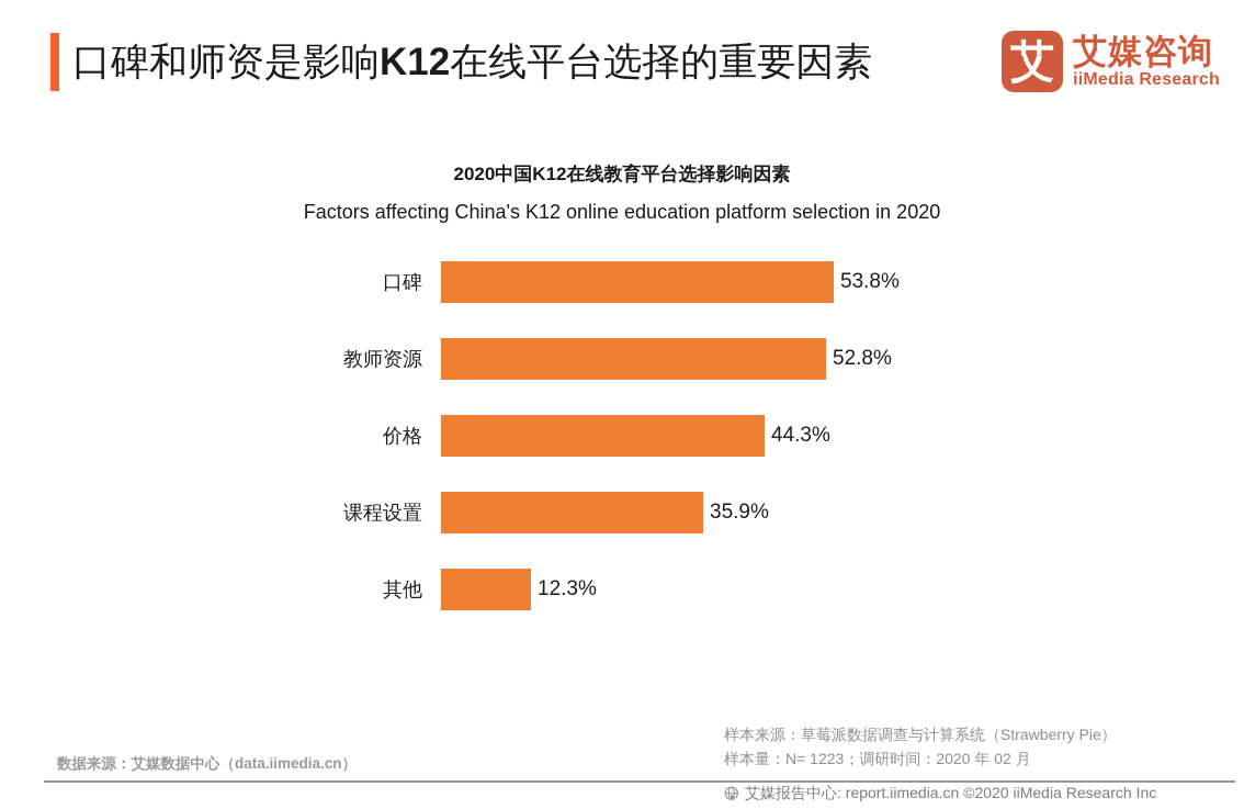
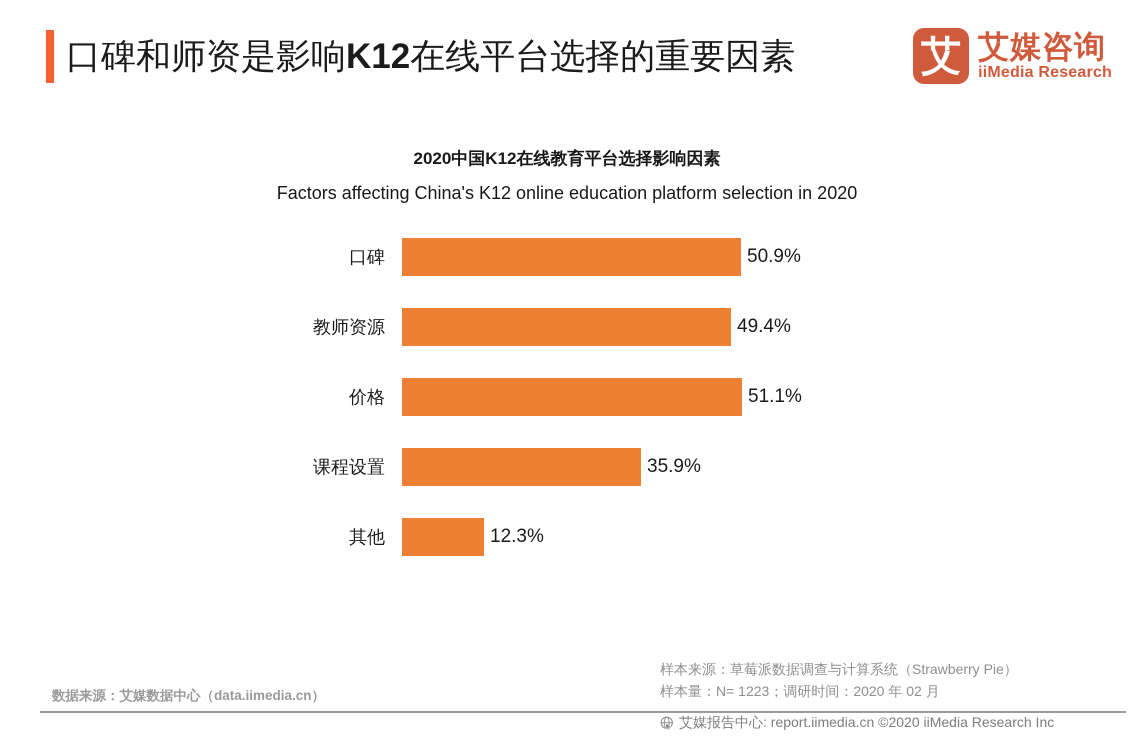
口碑: 53.8% -> 50.9%
教师资源: 52.8% -> 49.4%
价格: 44.3% -> 51.1%
